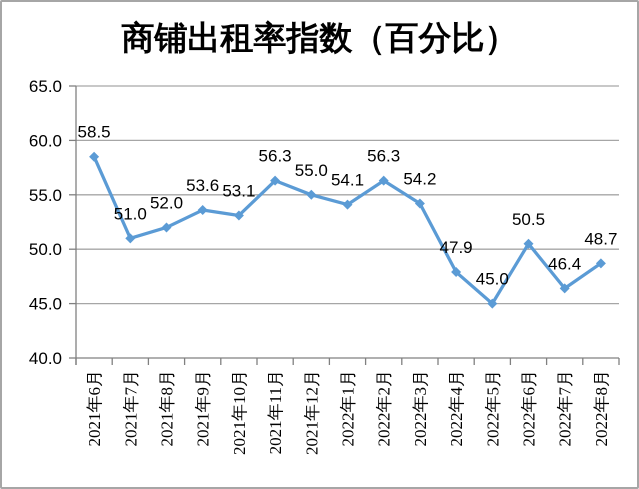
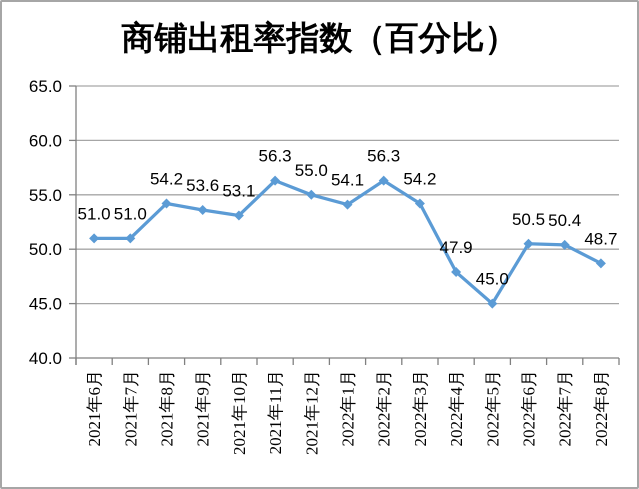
2021年6月: 58.5 -> 51.0
2021年8月: 52.0 -> 54.2
2022年7月: 46.4 -> 50.4
